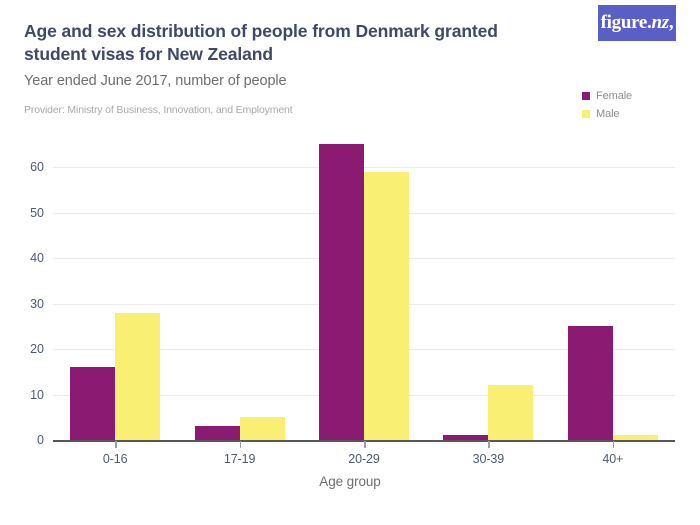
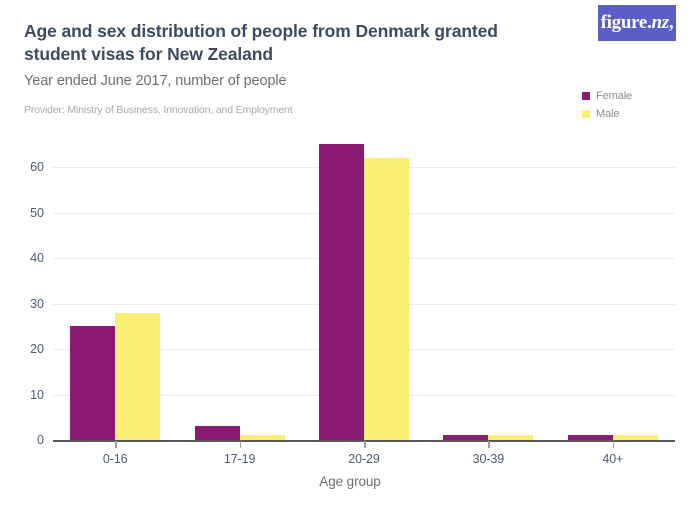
Female/0-16: 16 -> 25
Male/17-19: 5 -> 1
Male/20-29: 59 -> 62
Male/30-39: 12 -> 1
Female/40+: 25 -> 1
